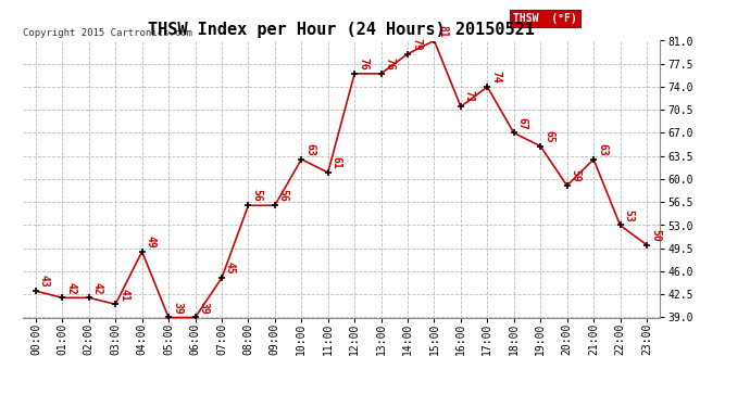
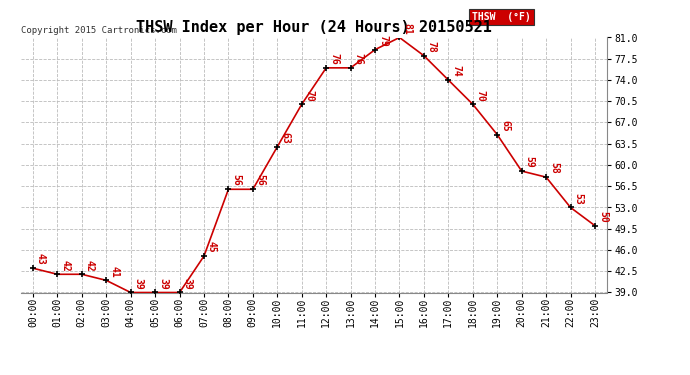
04:00: 49 -> 39
11:00: 61 -> 70
16:00: 71 -> 78
18:00: 67 -> 70
21:00: 63 -> 58
